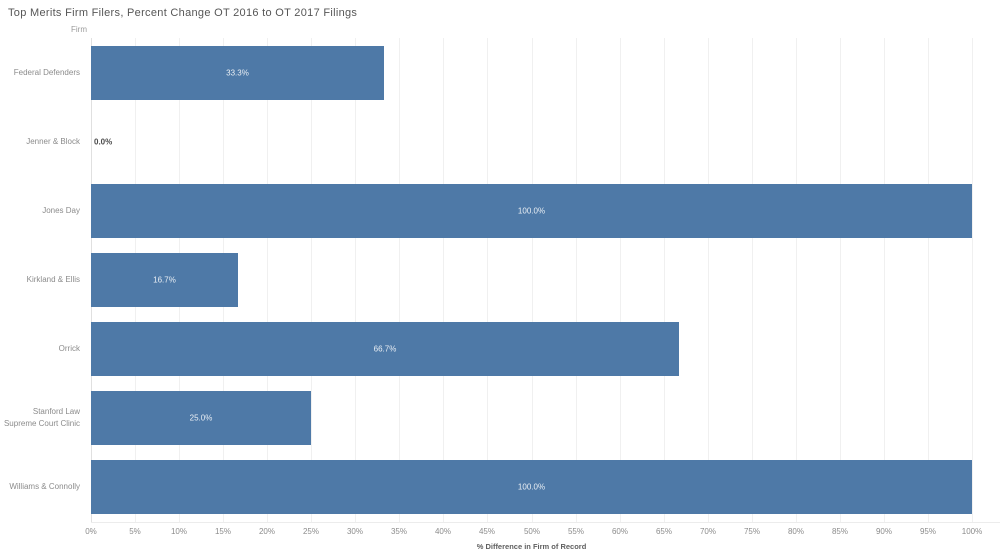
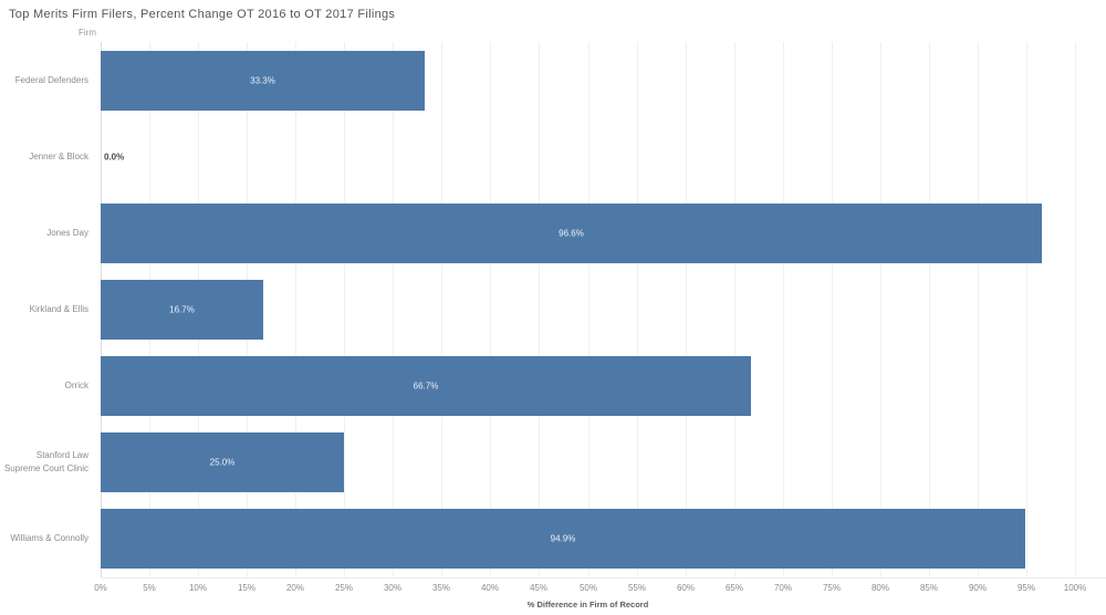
Jones Day: 100.0% -> 96.6%
Williams & Connolly: 100.0% -> 94.9%
